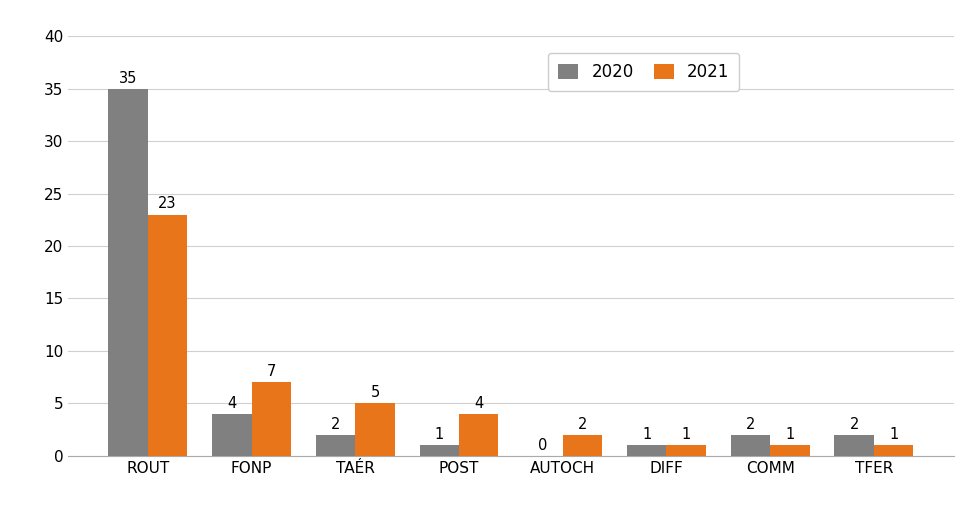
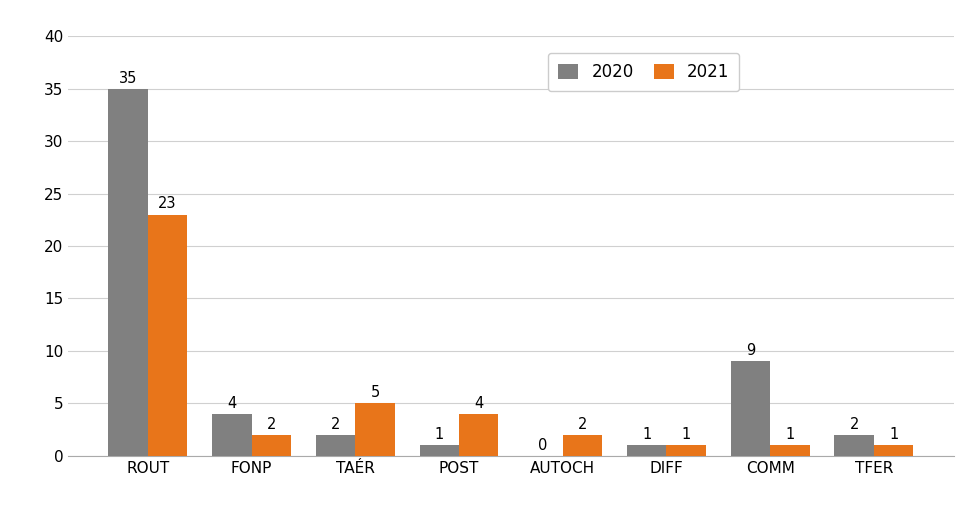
2021/FONP: 7 -> 2
2020/COMM: 2 -> 9
